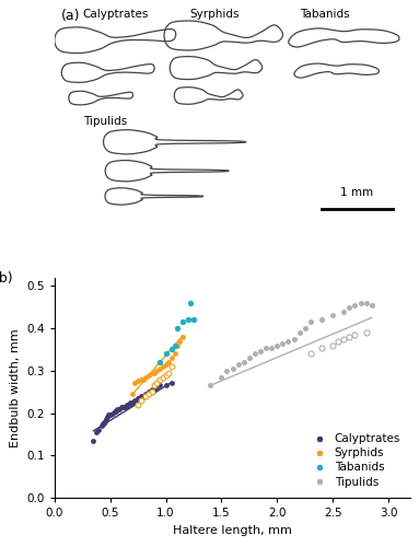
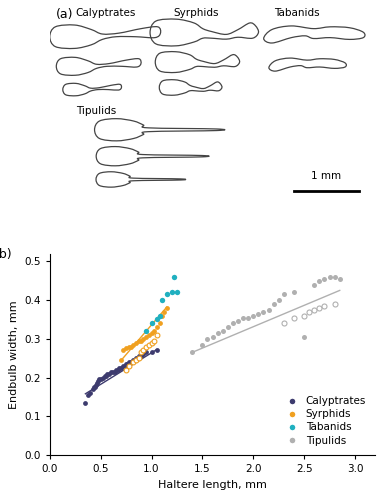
Tipulids/2.5: 0.430 -> 0.305
